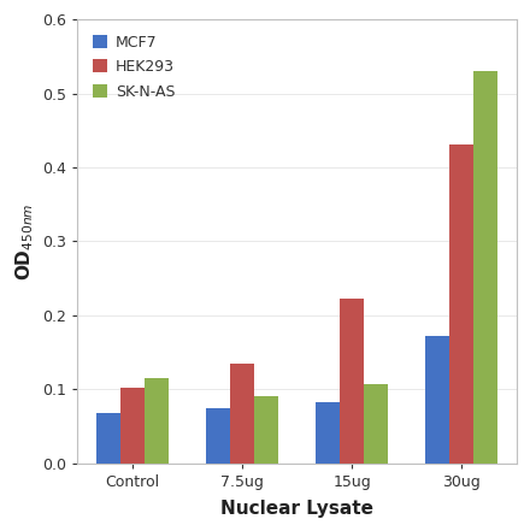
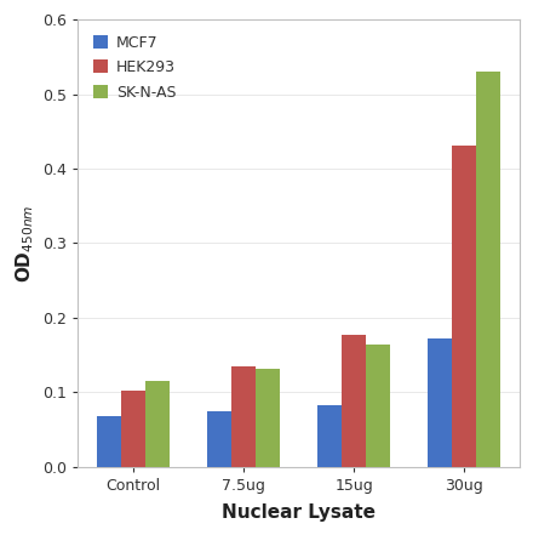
SK-N-AS/7.5ug: 0.090 -> 0.131
HEK293/15ug: 0.222 -> 0.177
SK-N-AS/15ug: 0.106 -> 0.163
